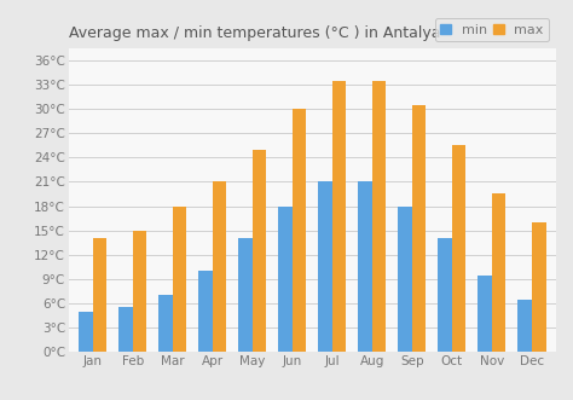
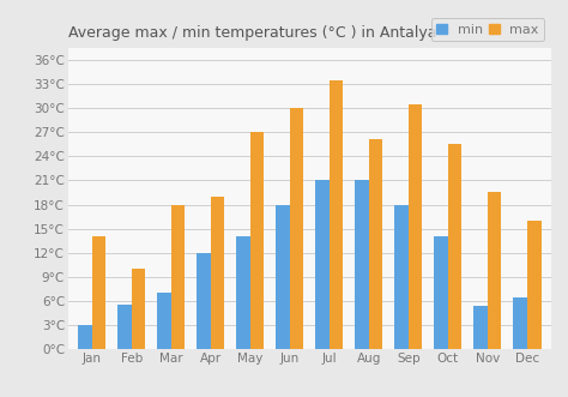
min/Jan: 5.0°C -> 3.0°C
max/Feb: 15.0°C -> 10.0°C
min/Apr: 10.0°C -> 12.0°C
max/Apr: 21.0°C -> 19.0°C
max/May: 25.0°C -> 27.0°C
max/Aug: 33.5°C -> 26.2°C
min/Nov: 9.5°C -> 5.4°C
